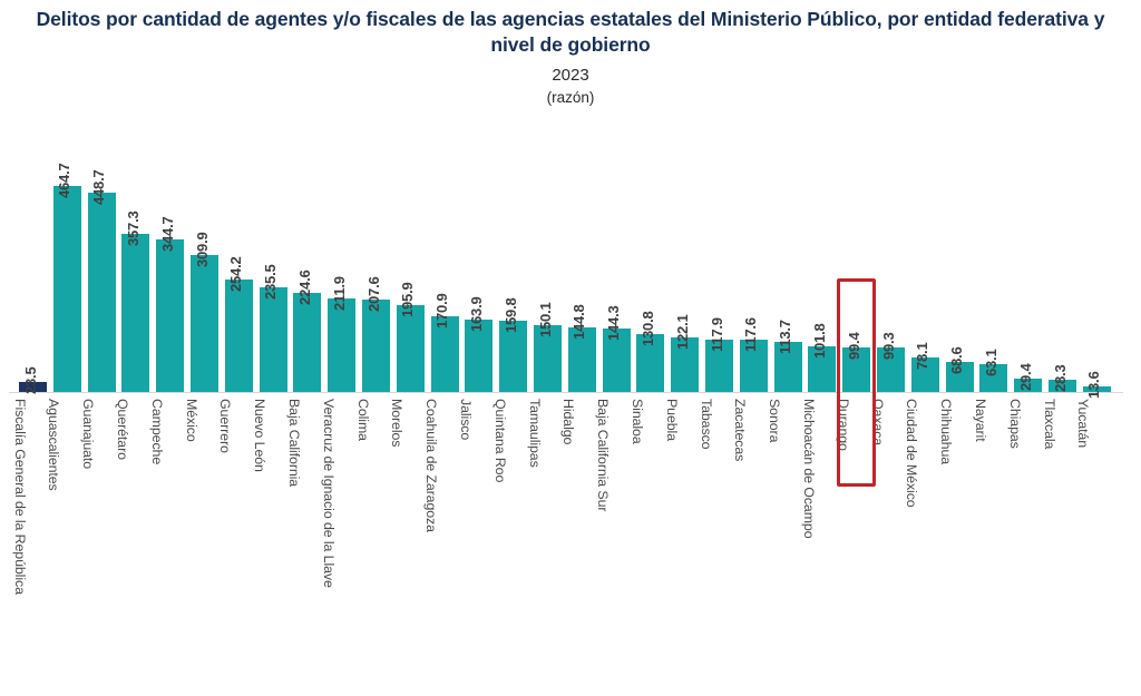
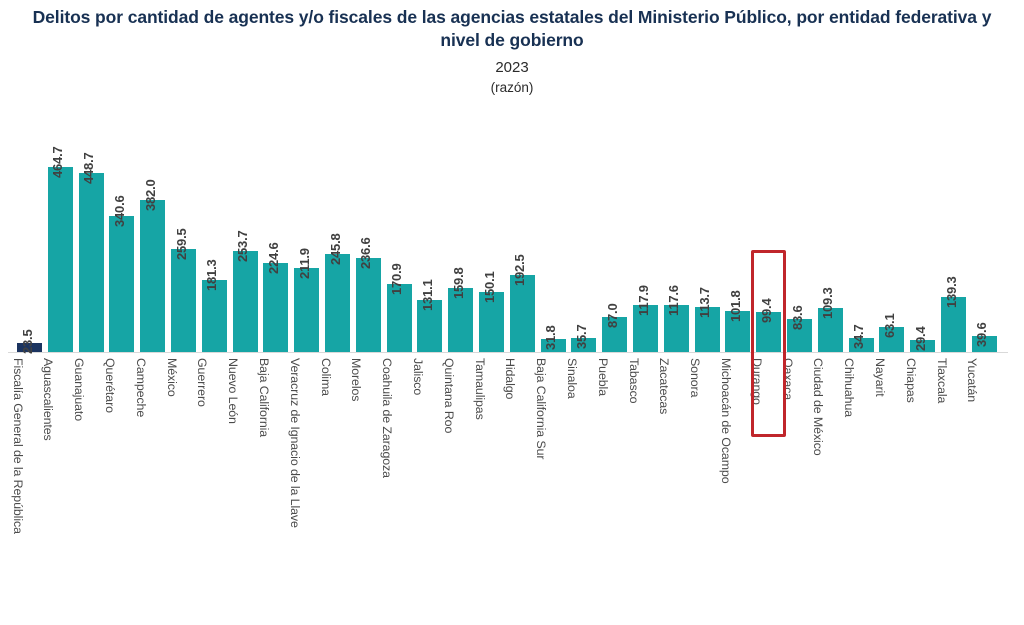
Querétaro: 357.3 -> 340.6
Campeche: 344.7 -> 382.0
México: 309.9 -> 259.5
Guerrero: 254.2 -> 181.3
Nuevo León: 235.5 -> 253.7
Colima: 207.6 -> 245.8
Morelos: 195.9 -> 236.6
Jalisco: 163.9 -> 131.1
Hidalgo: 144.8 -> 192.5
Baja California Sur: 144.3 -> 31.8
Sinaloa: 130.8 -> 35.7
Puebla: 122.1 -> 87.0
Oaxaca: 99.3 -> 83.6
Ciudad de México: 78.1 -> 109.3
Chihuahua: 68.6 -> 34.7
Tlaxcala: 28.3 -> 139.3
Yucatán: 13.6 -> 39.6
